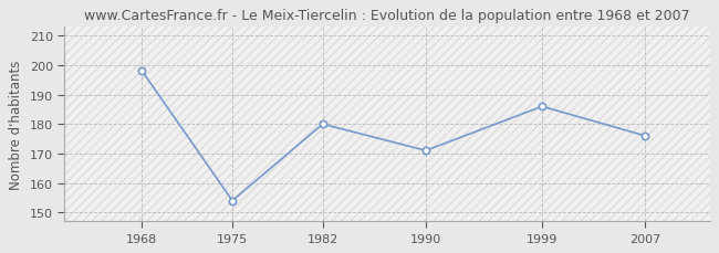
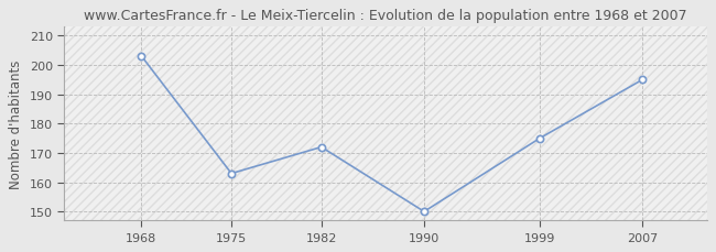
1968: 198 -> 203
1975: 154 -> 163
1982: 180 -> 172
1990: 171 -> 150
1999: 186 -> 175
2007: 176 -> 195
